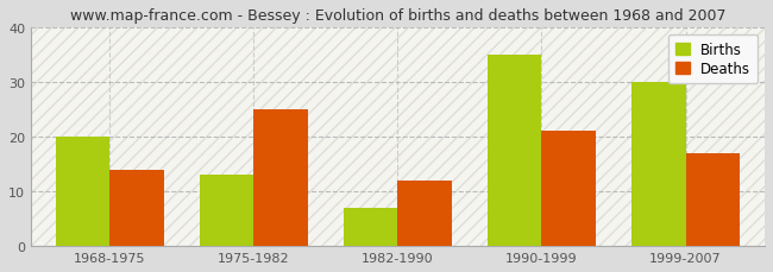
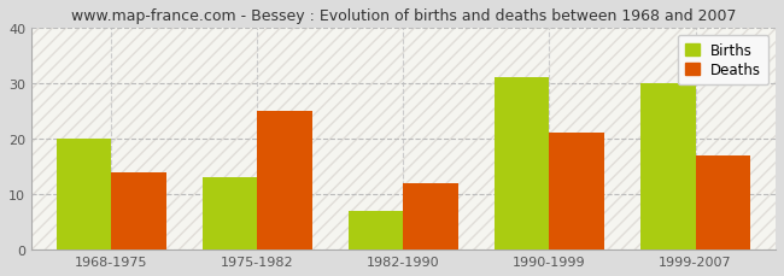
Births/1990-1999: 35 -> 31
